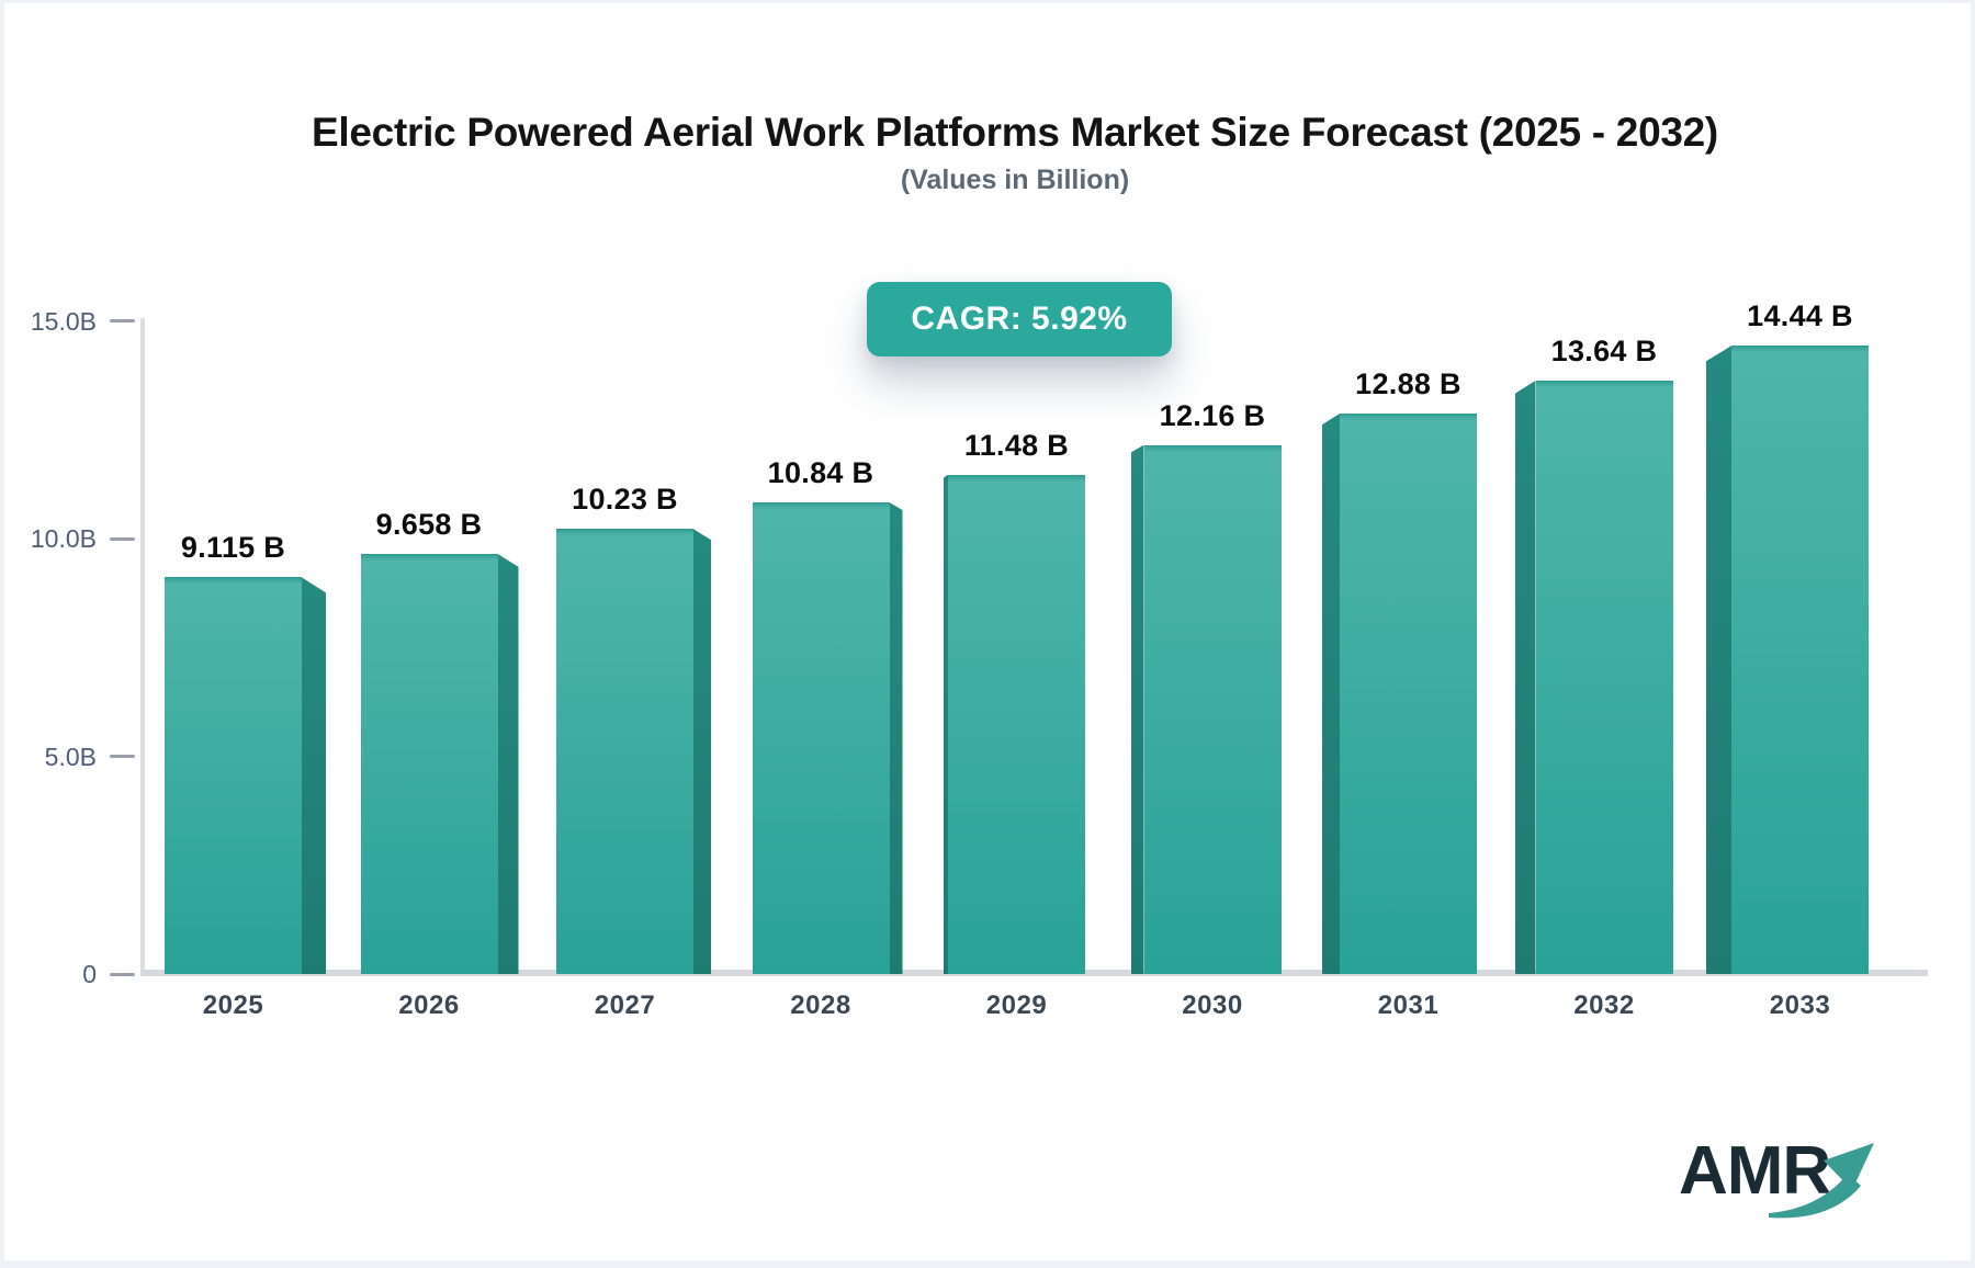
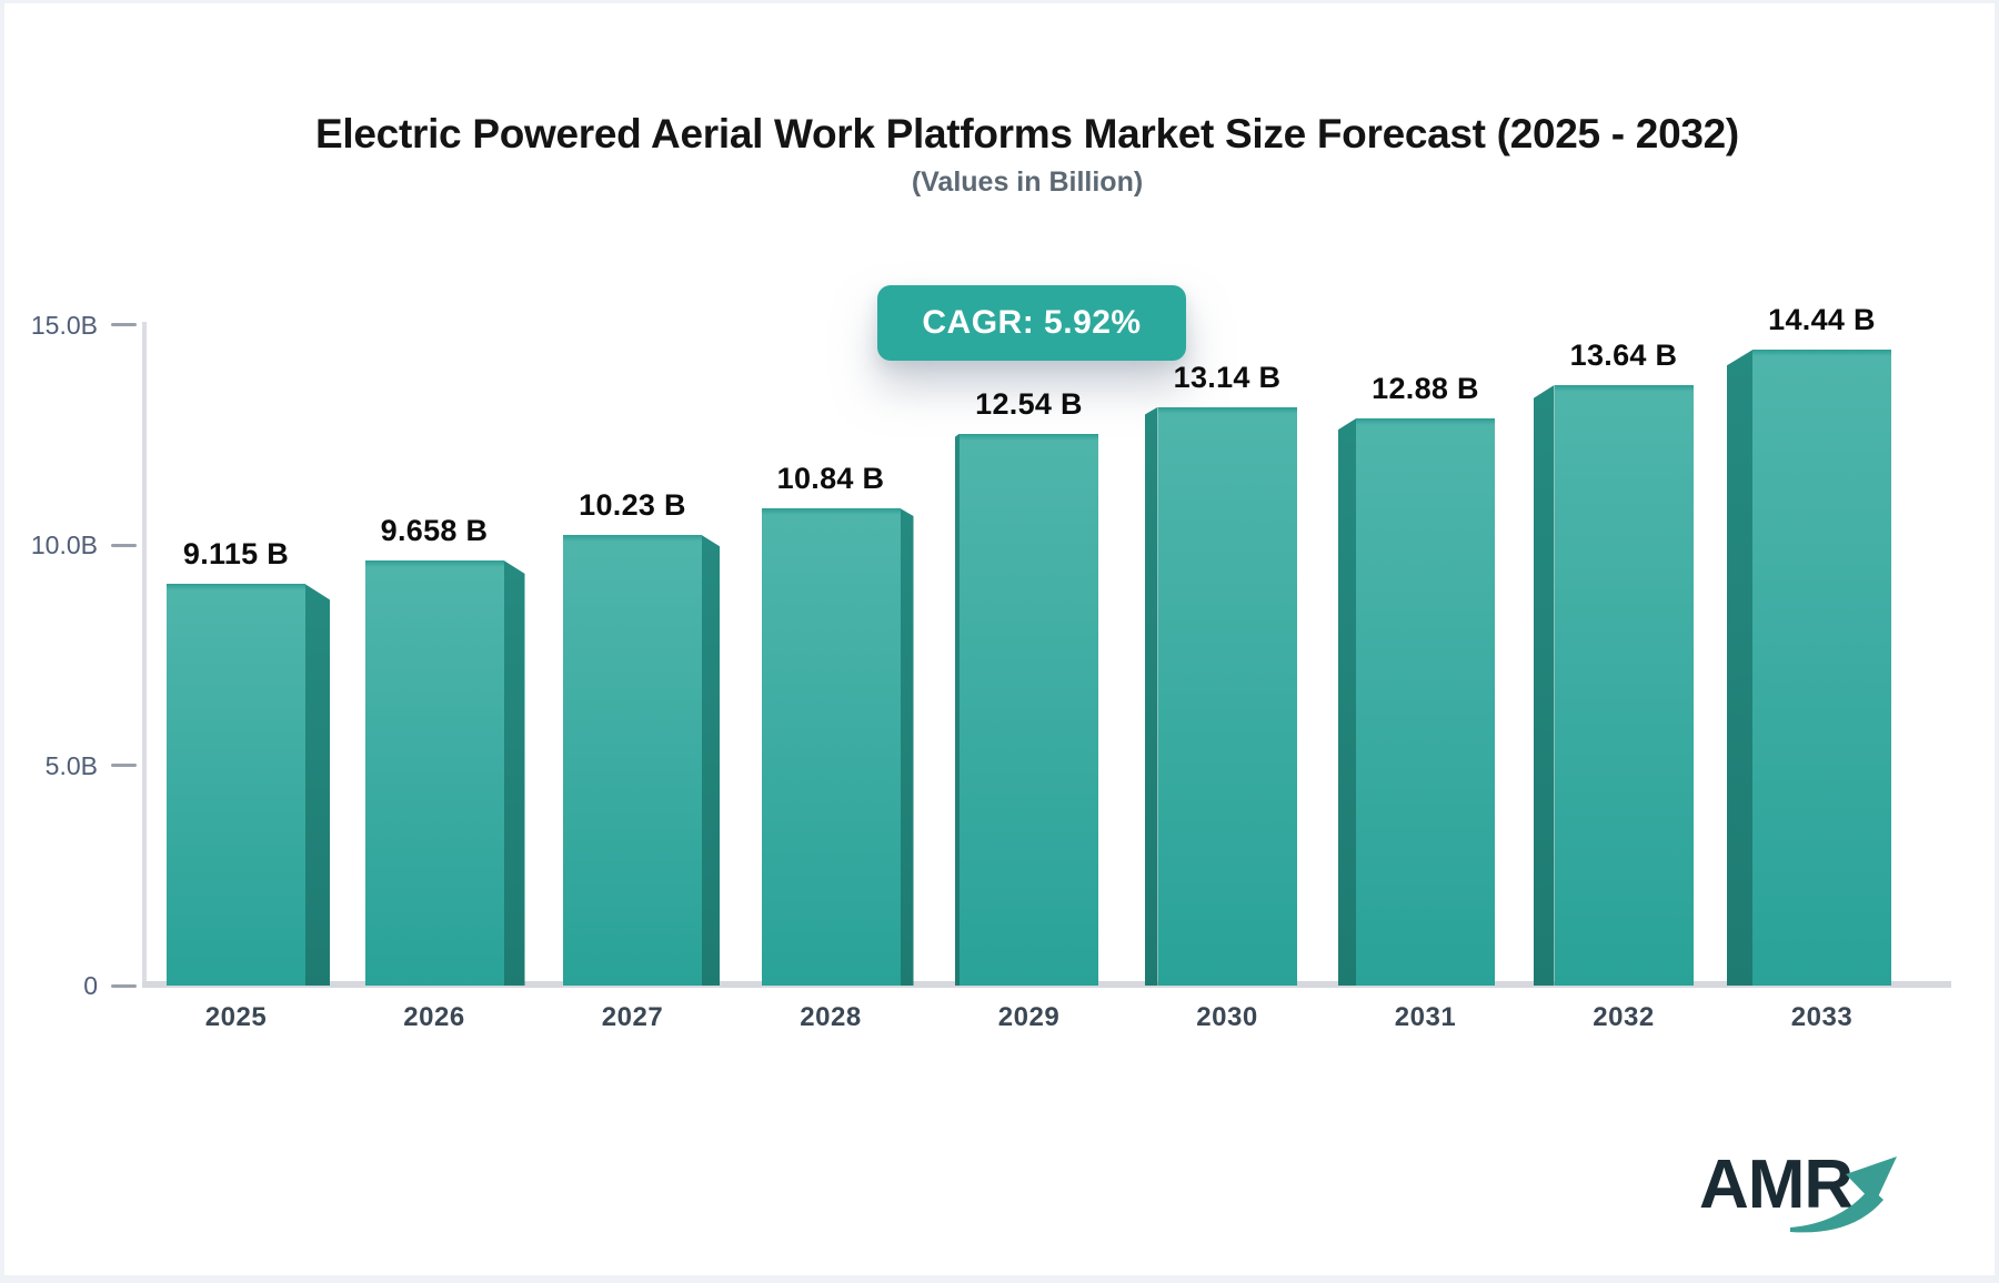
2029: 11.48 -> 12.54
2030: 12.16 -> 13.14
